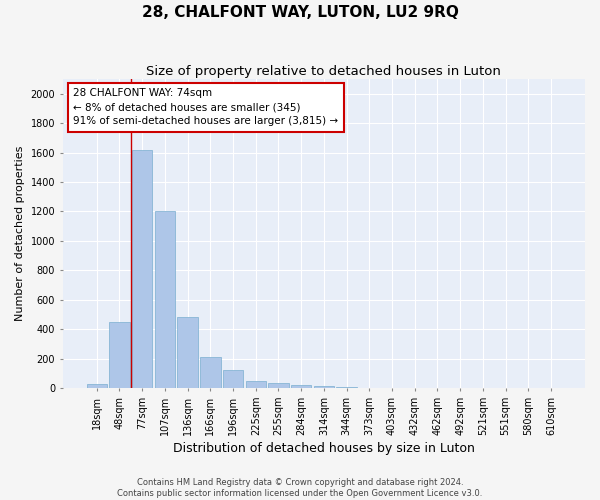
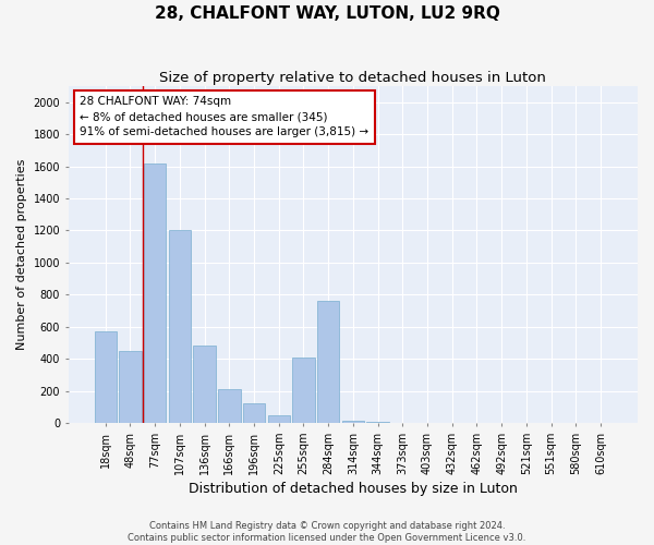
18sqm: 30 -> 570
255sqm: 40 -> 410
284sqm: 20 -> 760
